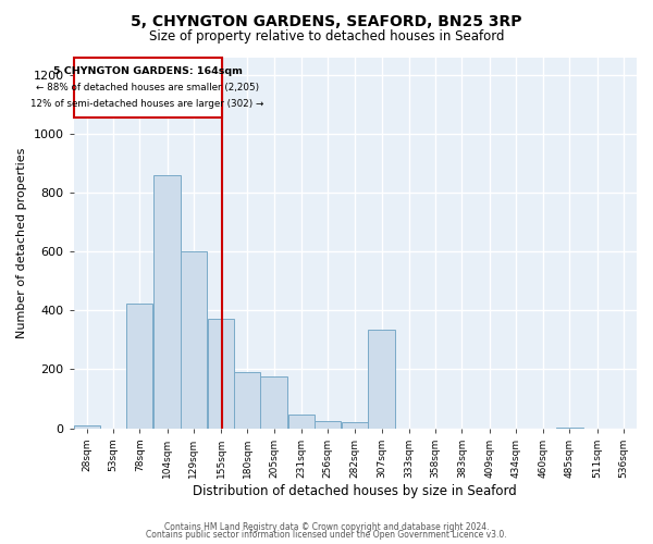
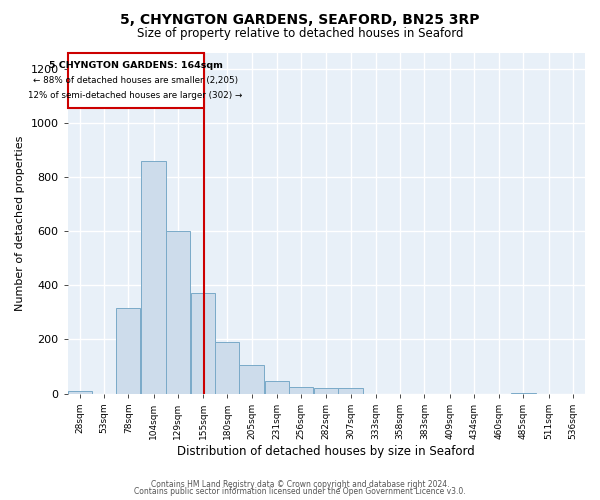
78sqm: 425 -> 315
205sqm: 175 -> 105
307sqm: 335 -> 20
